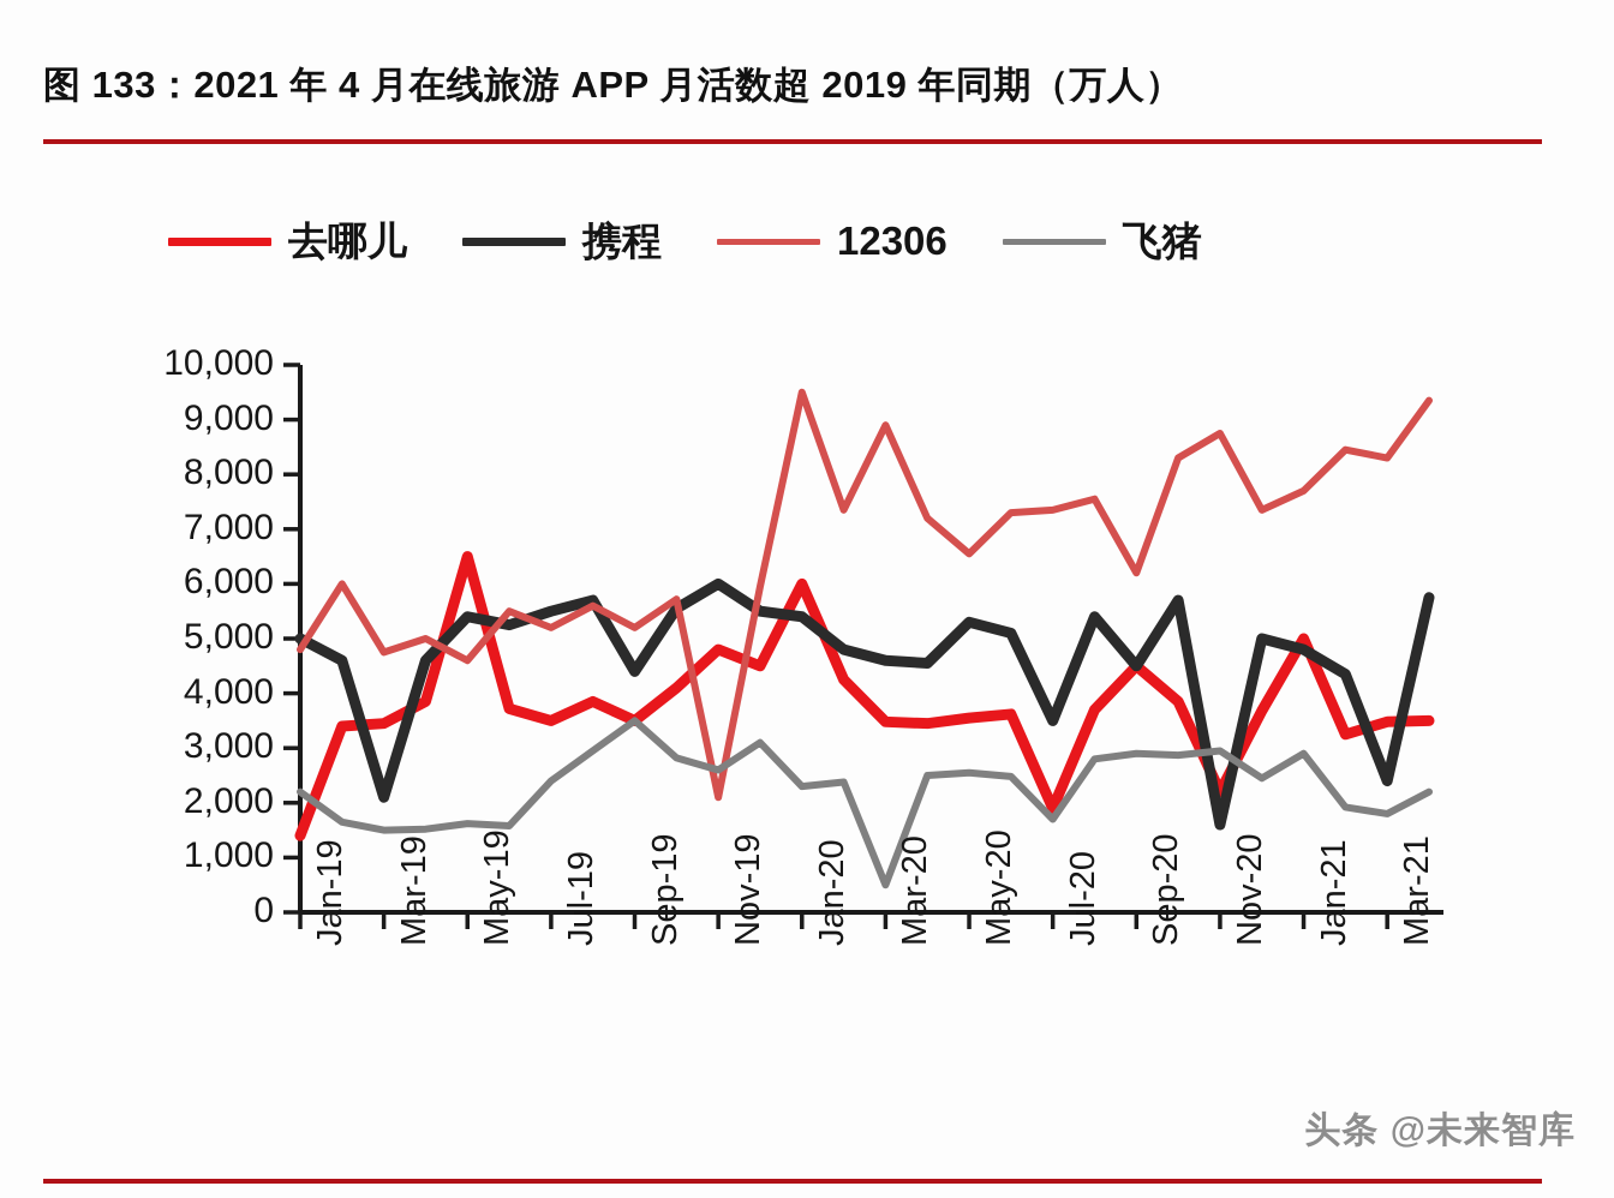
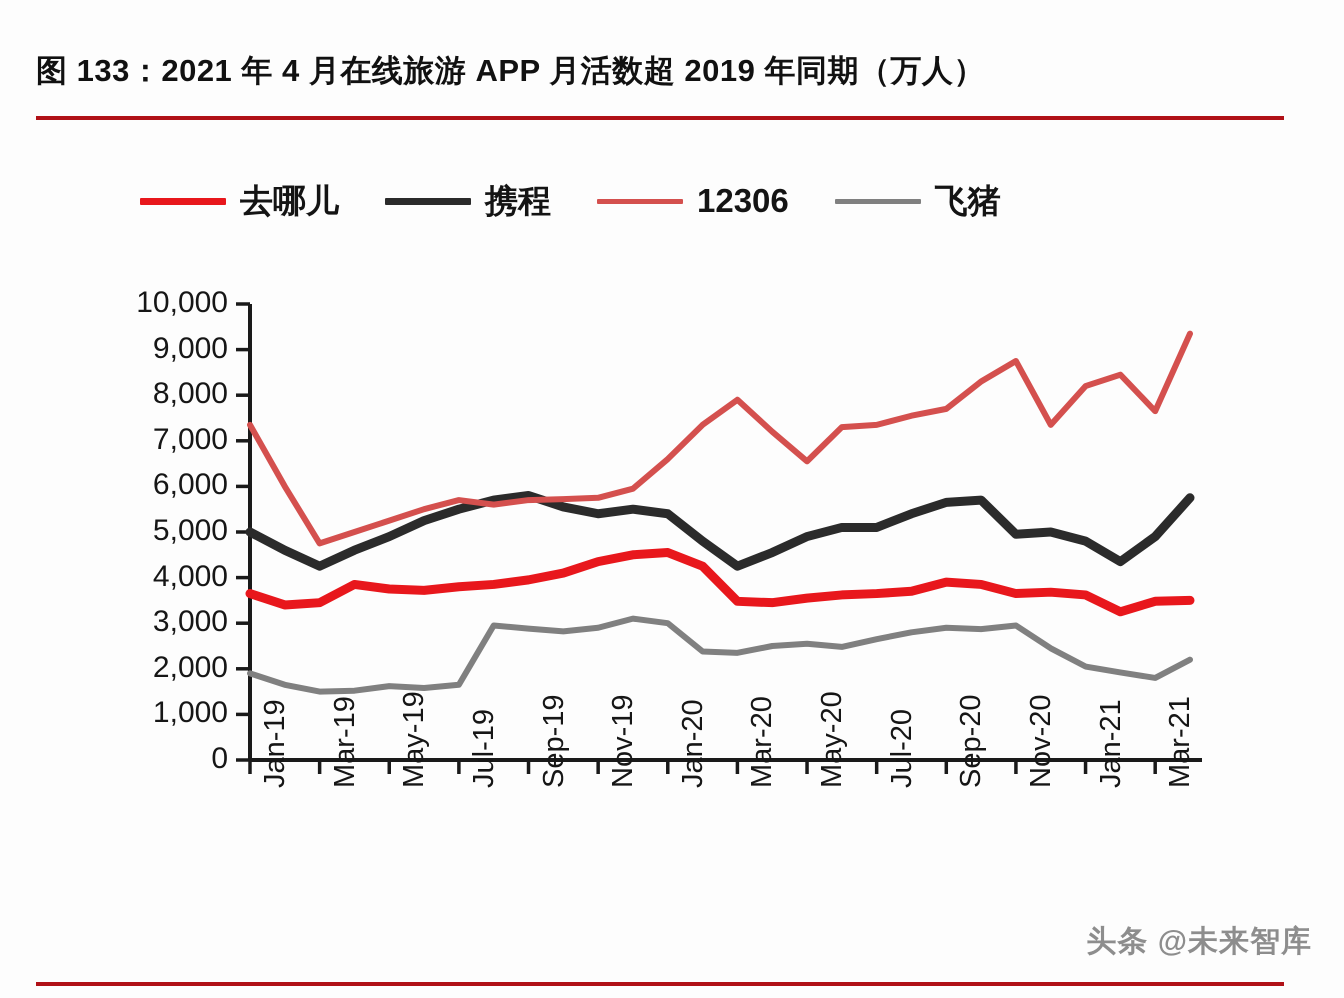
去哪儿/Jan-19: 1400 -> 3600
12306/Jan-19: 4800 -> 7400
飞猪/Jan-19: 2200 -> 1900
携程/Mar-19: 2100 -> 4200
去哪儿/May-19: 6500 -> 3800
携程/May-19: 5400 -> 4900
12306/May-19: 4600 -> 5200
去哪儿/Jul-19: 3500 -> 3800
12306/Jul-19: 5200 -> 5700
飞猪/Jul-19: 2400 -> 1600
去哪儿/Sep-19: 3500 -> 4000
携程/Sep-19: 4400 -> 5800
12306/Sep-19: 5200 -> 5700
飞猪/Sep-19: 3500 -> 2900
去哪儿/Nov-19: 4800 -> 4400
携程/Nov-19: 6000 -> 5400
12306/Nov-19: 2100 -> 5800
飞猪/Nov-19: 2600 -> 2900
去哪儿/Jan-20: 6000 -> 4600
12306/Jan-20: 9500 -> 6600
飞猪/Jan-20: 2300 -> 3000
携程/Mar-20: 4600 -> 4200
12306/Mar-20: 8900 -> 7900
飞猪/Mar-20: 500 -> 2400
携程/May-20: 5300 -> 4900
去哪儿/Jul-20: 1900 -> 3600
携程/Jul-20: 3500 -> 5100
飞猪/Jul-20: 1700 -> 2600
去哪儿/Sep-20: 4500 -> 3900
携程/Sep-20: 4500 -> 5600
12306/Sep-20: 6200 -> 7700
去哪儿/Nov-20: 2200 -> 3600
携程/Nov-20: 1600 -> 5000
去哪儿/Jan-21: 5000 -> 3600
12306/Jan-21: 7700 -> 8200
飞猪/Jan-21: 2900 -> 2000
携程/Mar-21: 2400 -> 4900
12306/Mar-21: 8300 -> 7600
